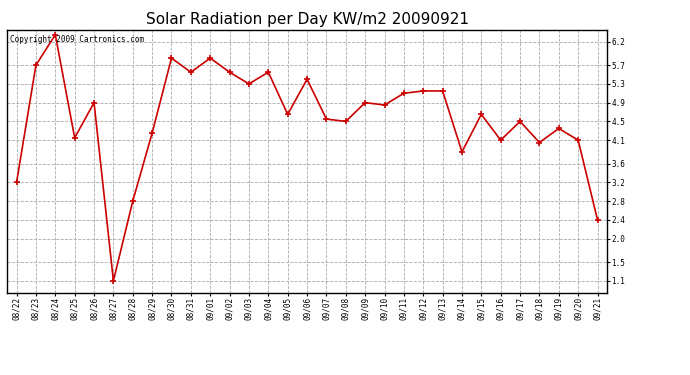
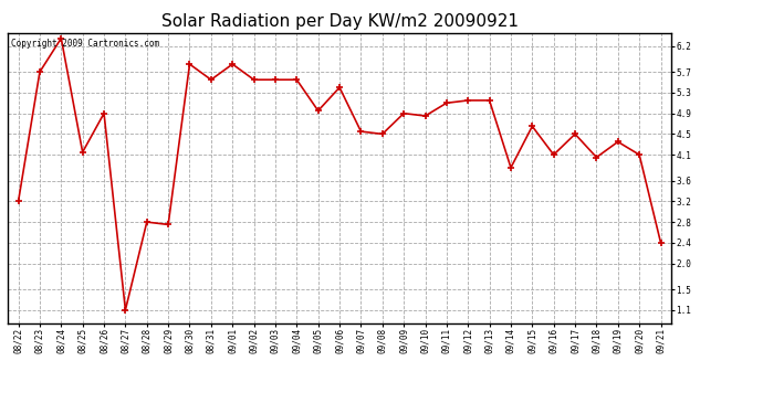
08/29: 4.25 -> 2.75
09/03: 5.30 -> 5.55
09/05: 4.65 -> 4.95
